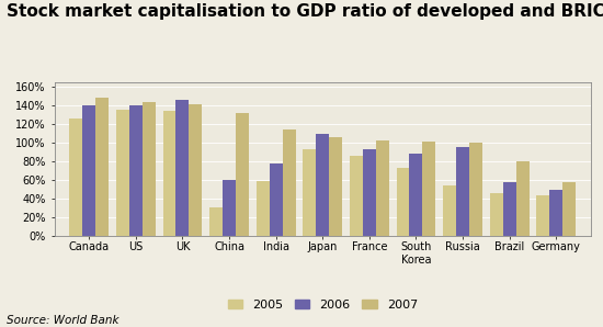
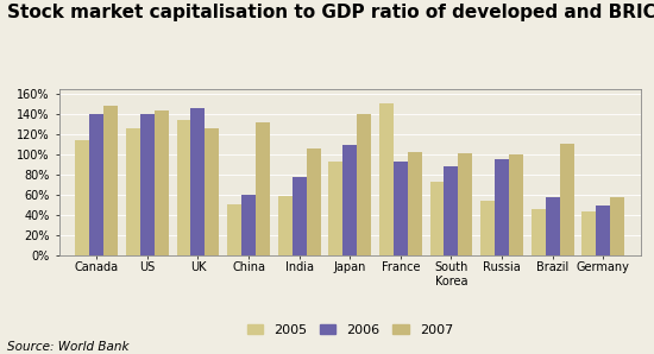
2005/Canada: 126% -> 114%
2005/US: 135% -> 126%
2007/UK: 141% -> 126%
2005/China: 30% -> 50%
2007/India: 114% -> 106%
2007/Japan: 106% -> 140%
2005/France: 85% -> 150%
2007/Brazil: 80% -> 110%
